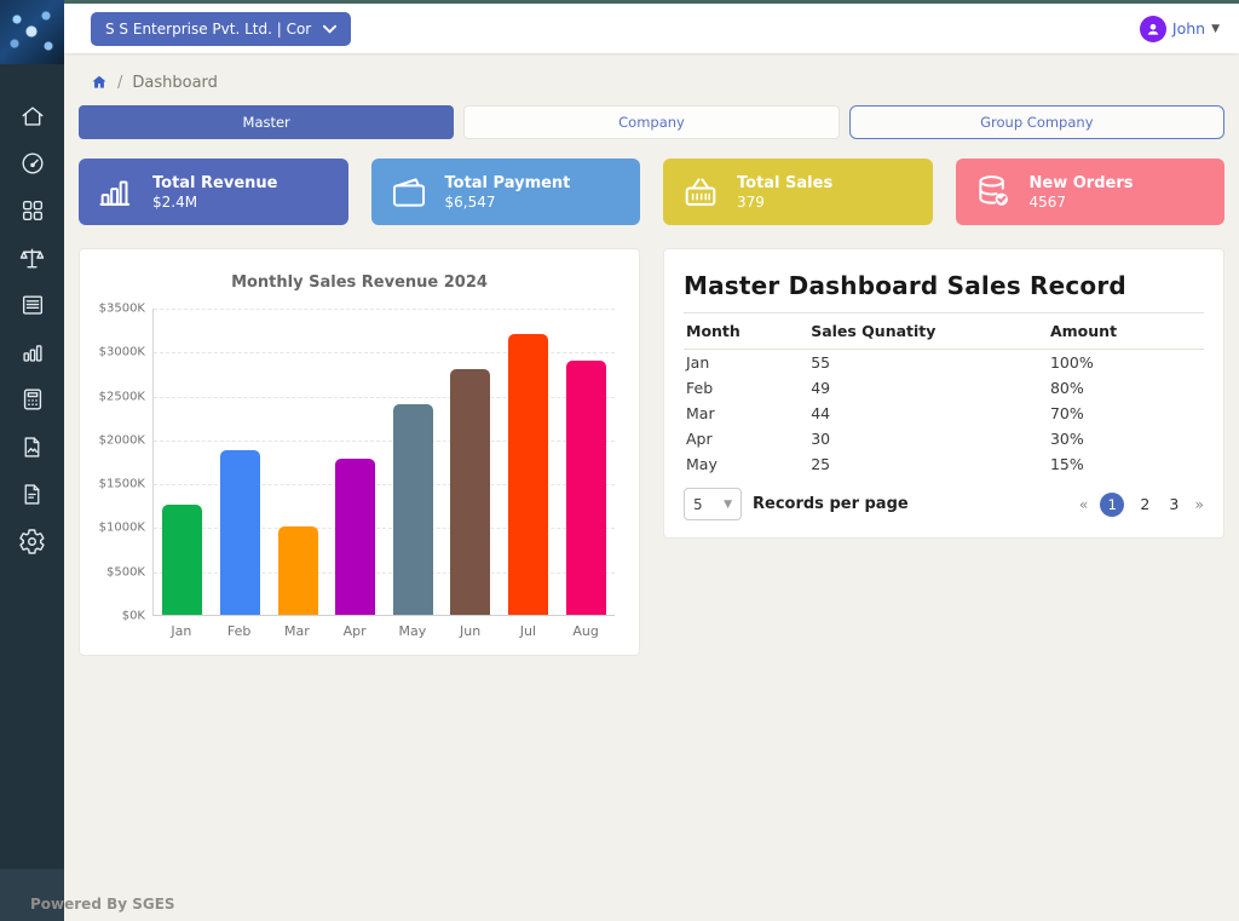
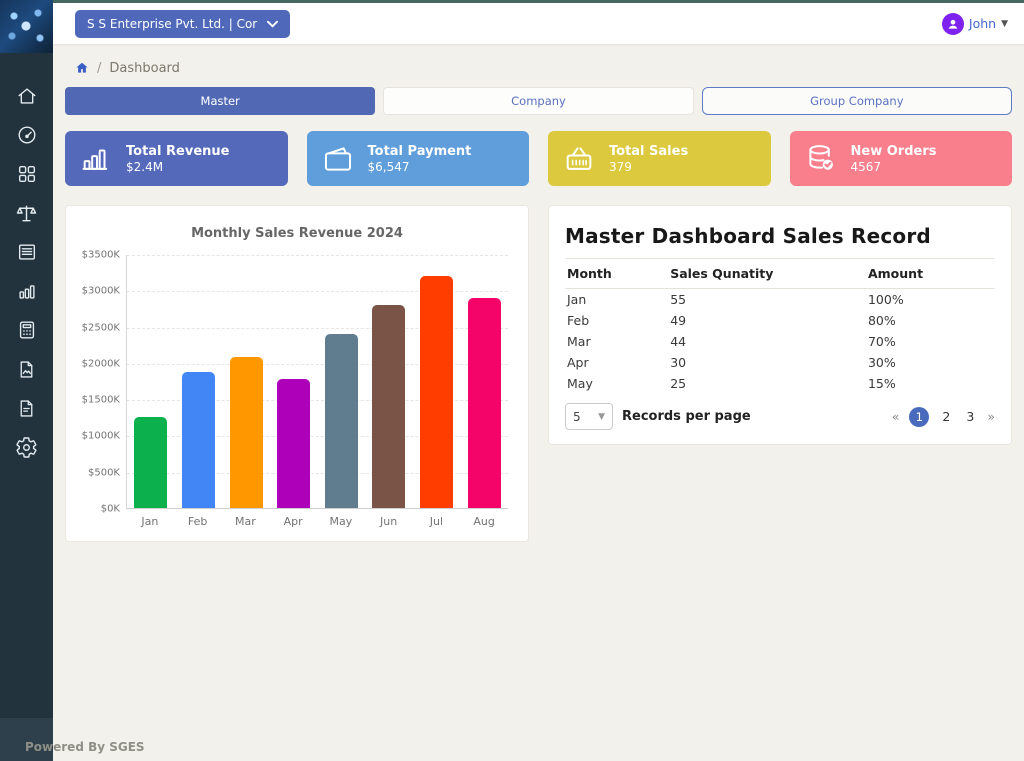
Mar: $1000K -> $2100K
